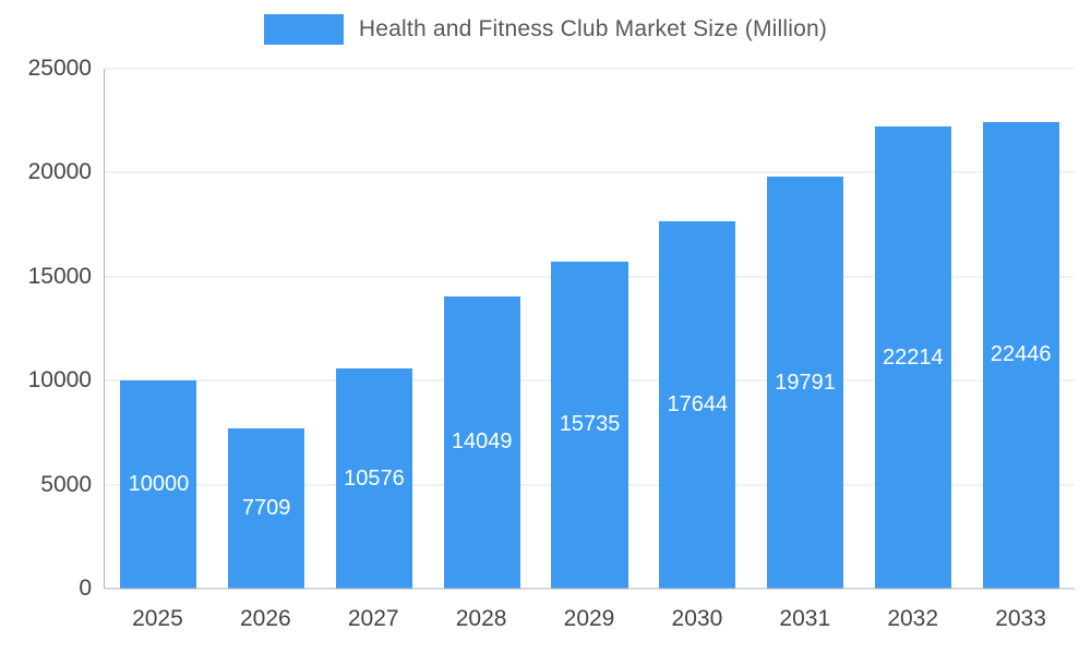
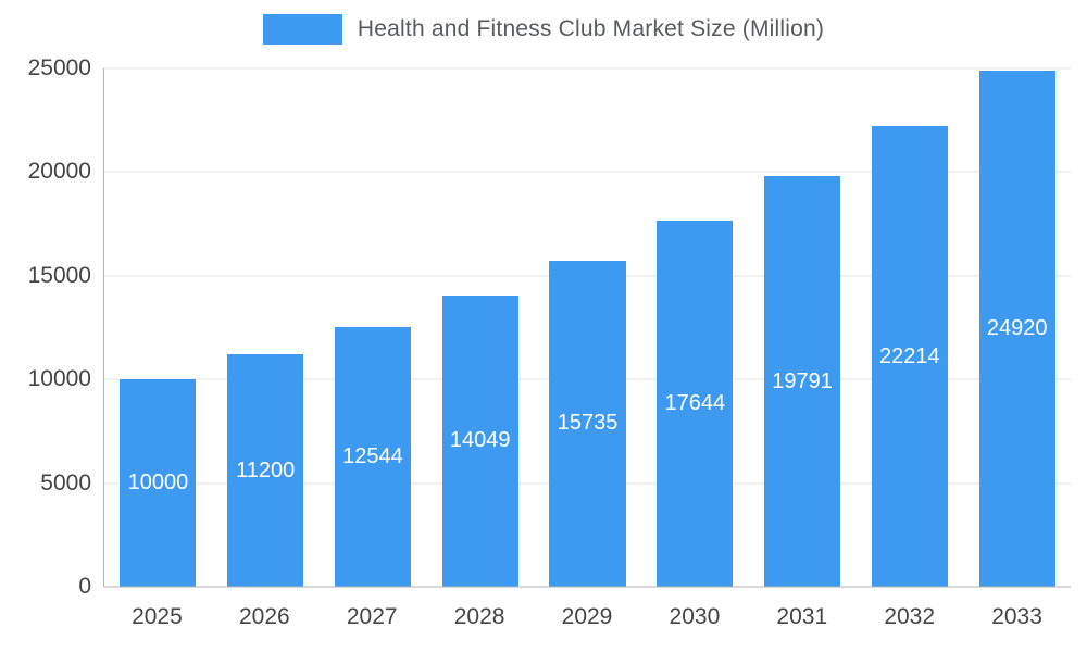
2026: 7709 -> 11200
2027: 10576 -> 12544
2033: 22446 -> 24920
